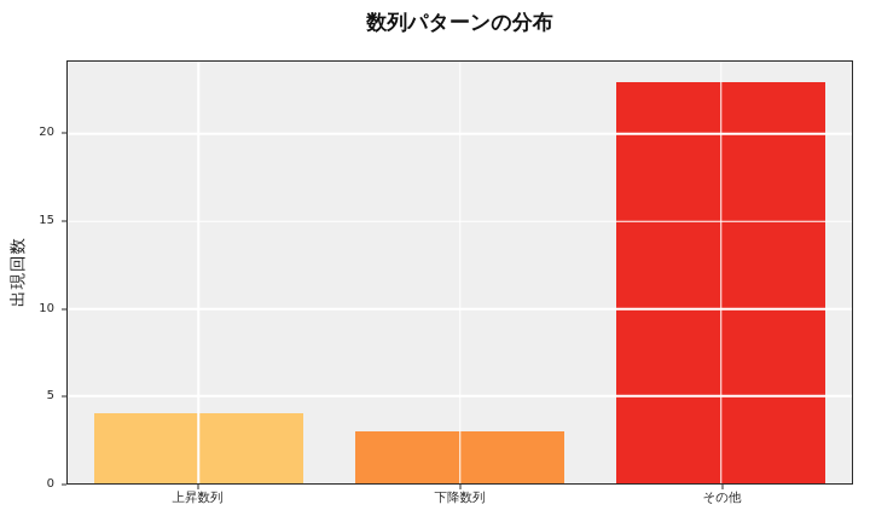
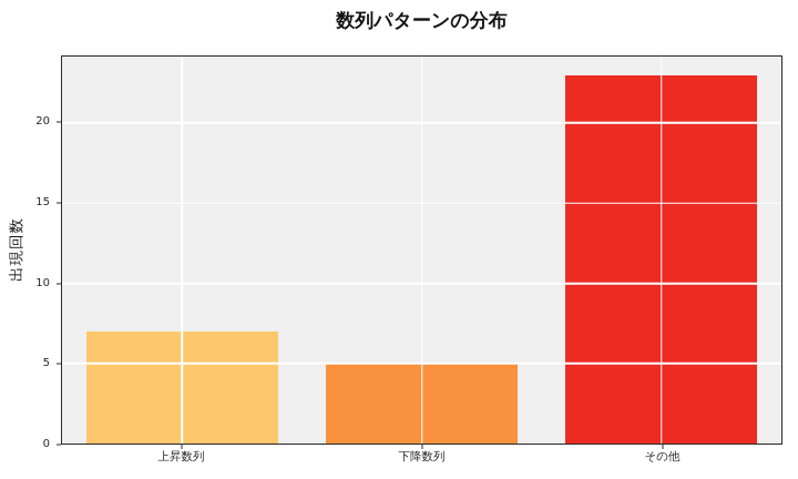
上昇数列: 4 -> 7
下降数列: 3 -> 5
